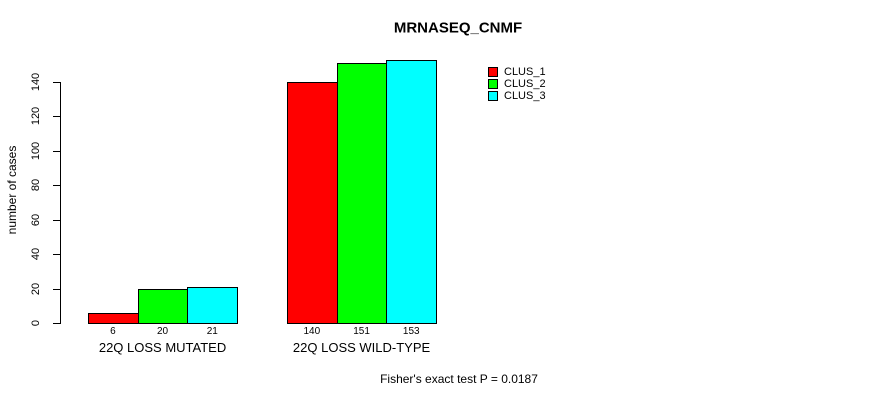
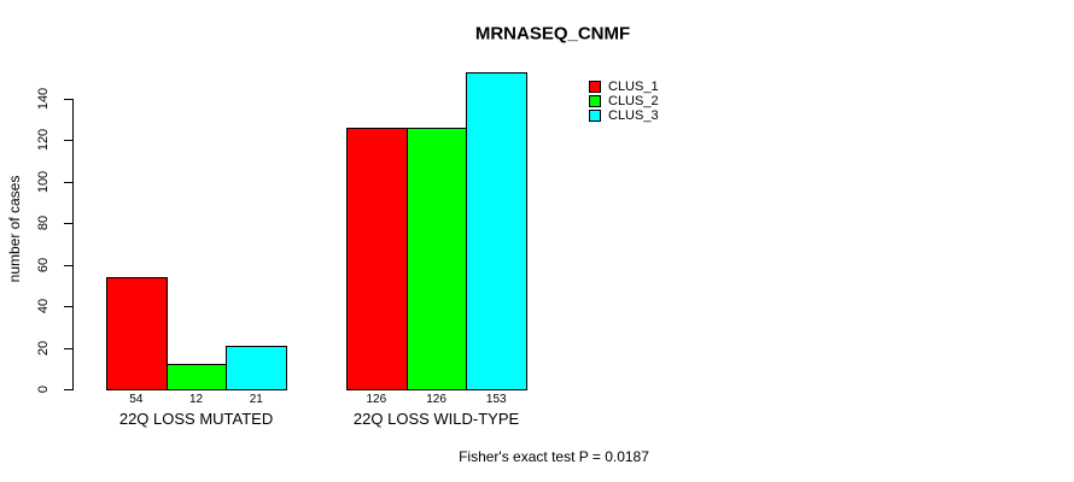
CLUS_1/22Q LOSS MUTATED: 6 -> 54
CLUS_2/22Q LOSS MUTATED: 20 -> 12
CLUS_1/22Q LOSS WILD-TYPE: 140 -> 126
CLUS_2/22Q LOSS WILD-TYPE: 151 -> 126
